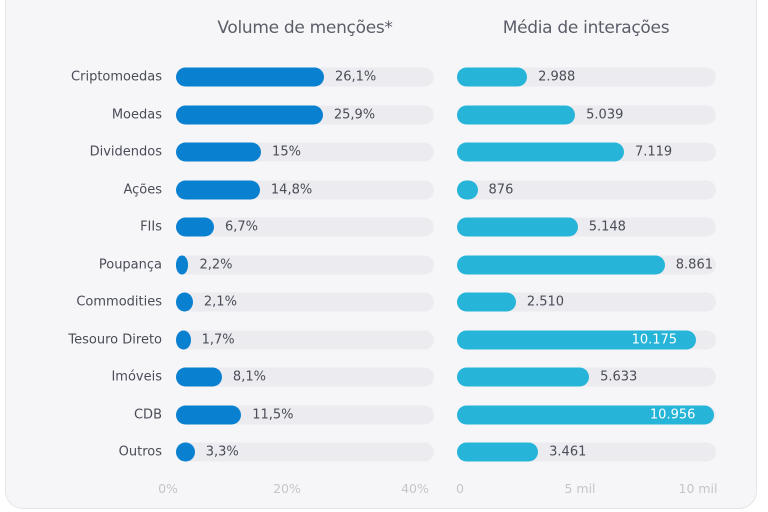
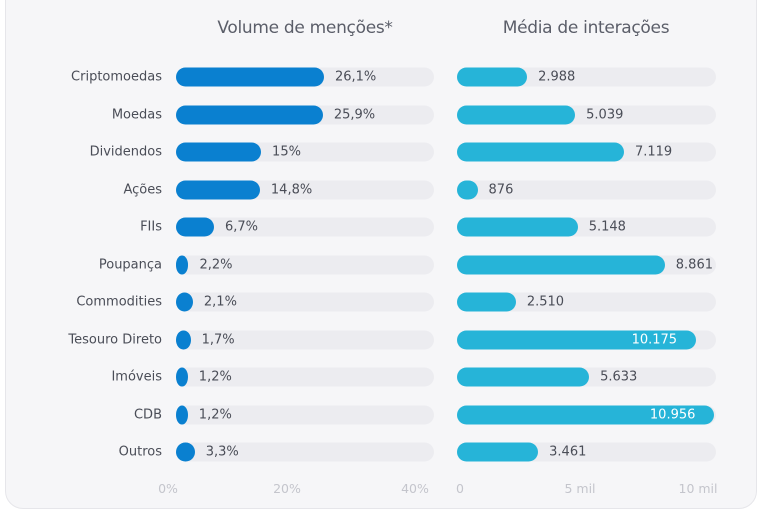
Volume de menções*/Imóveis: 8,1% -> 1,2%
Volume de menções*/CDB: 11,5% -> 1,2%
